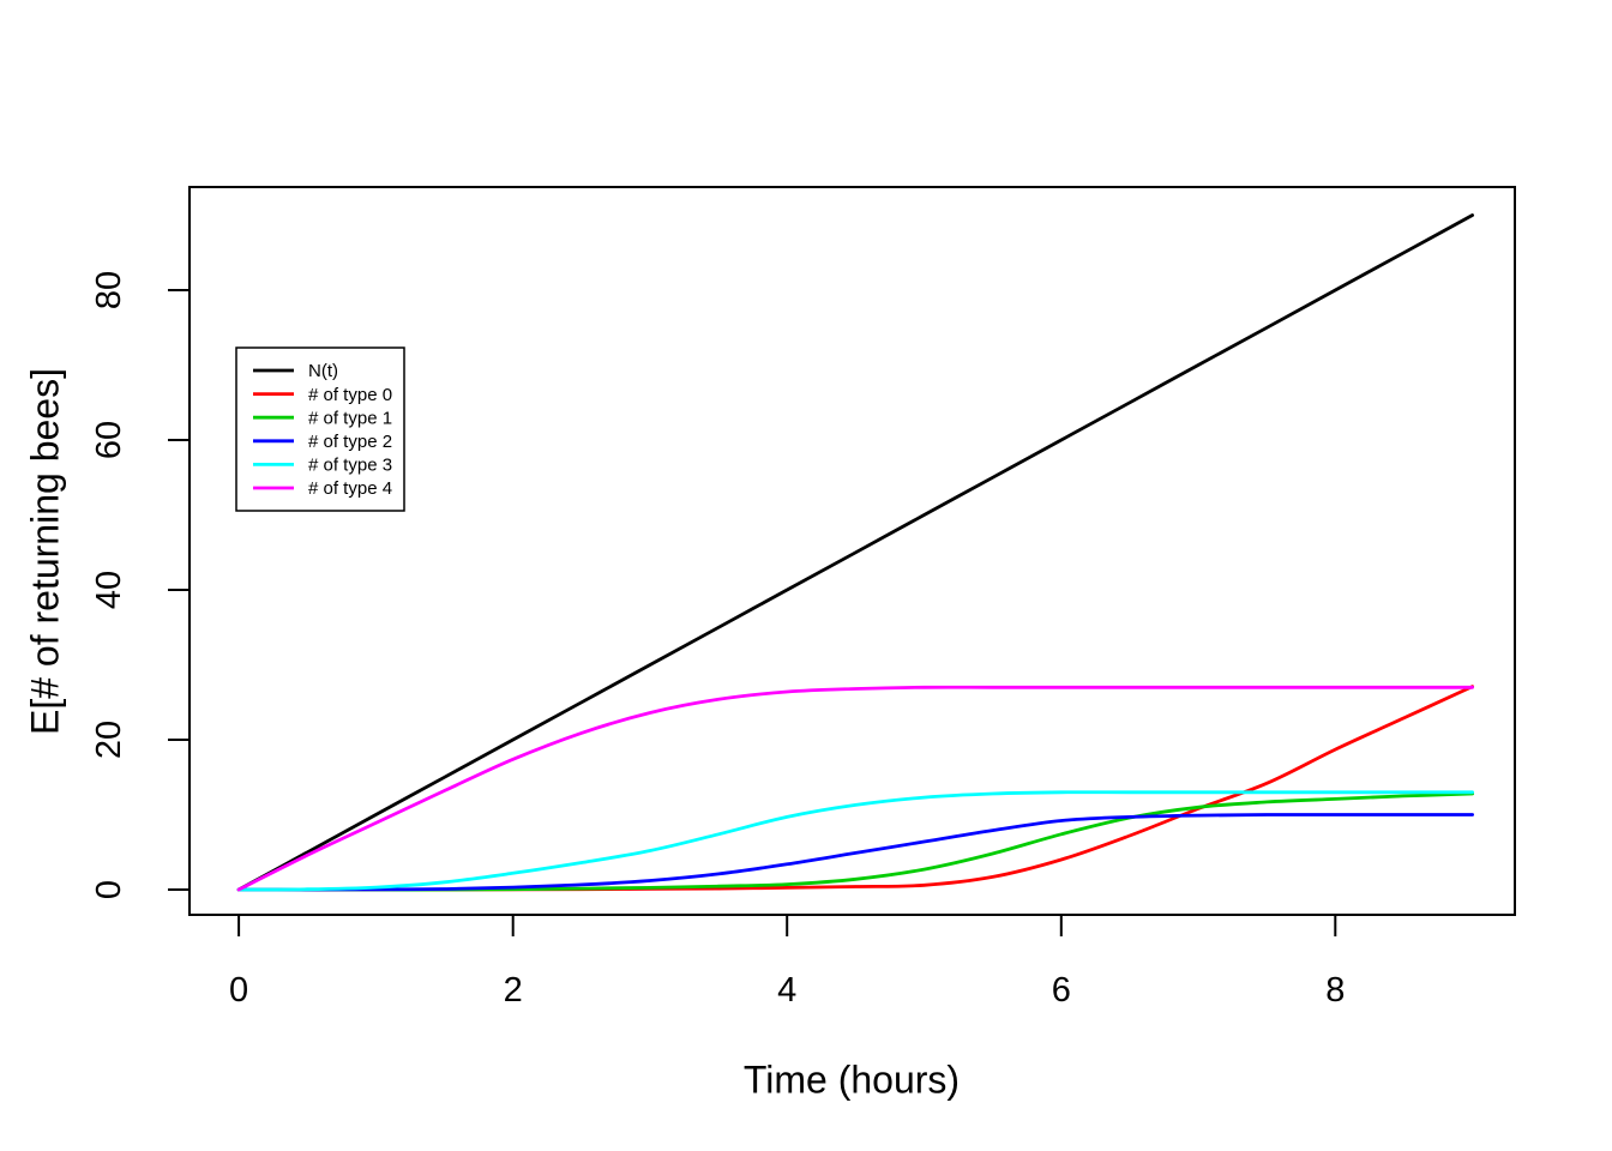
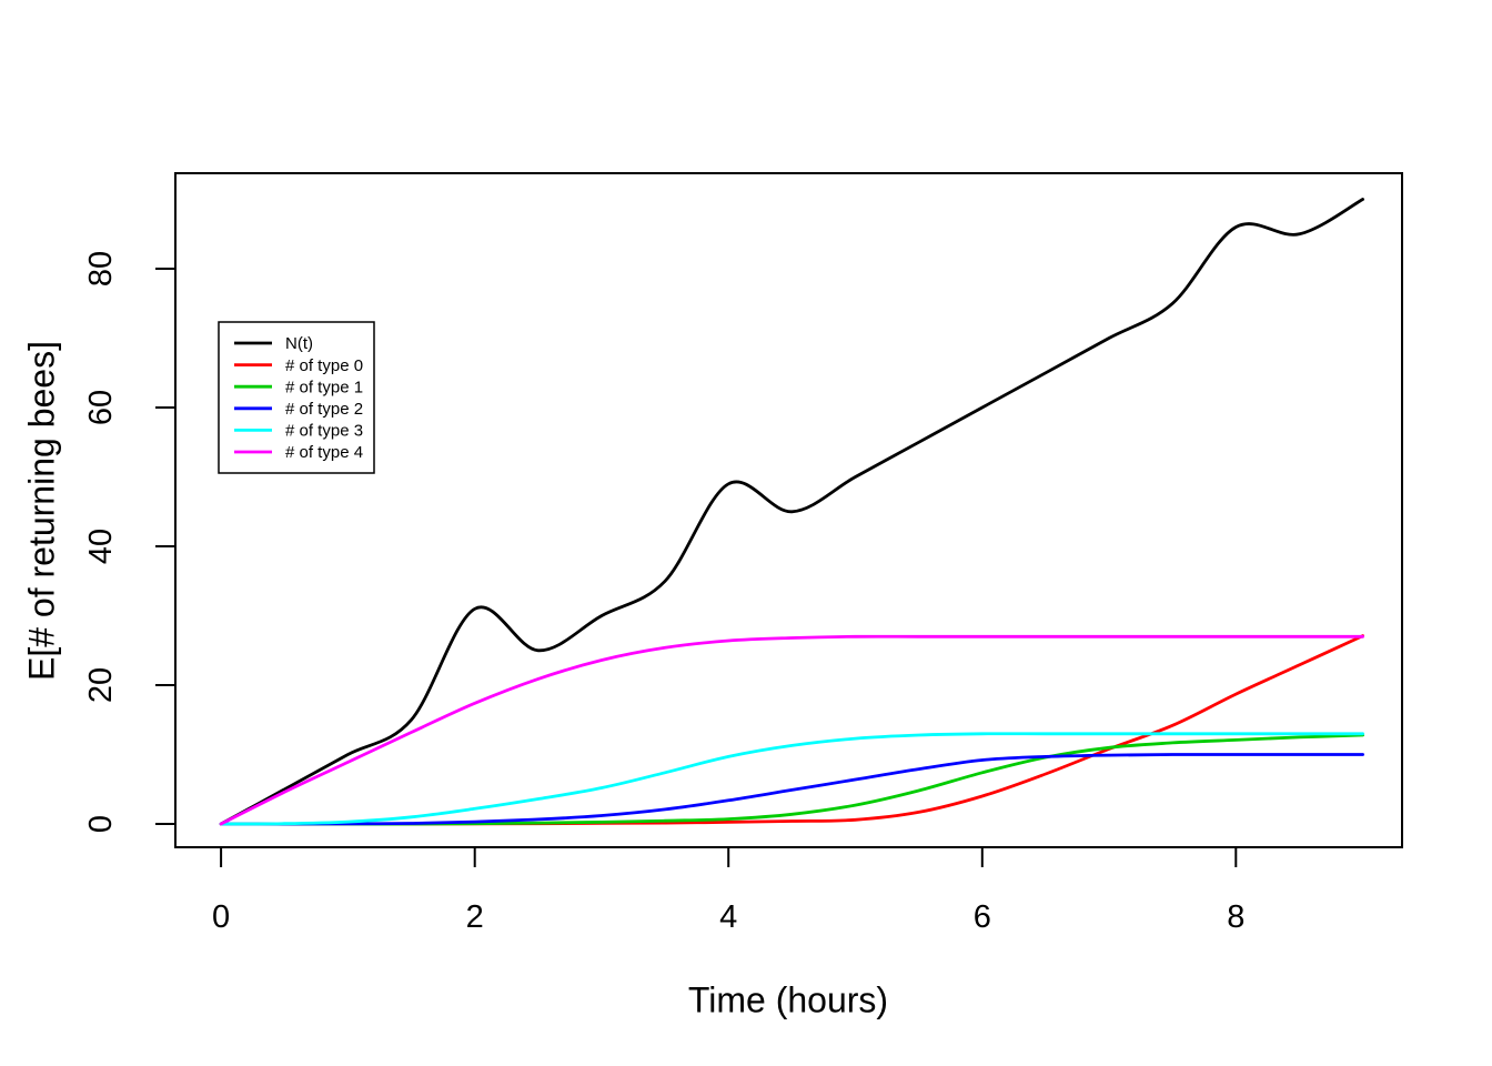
N(t)/2: 20 -> 31
N(t)/4: 40 -> 49
N(t)/8: 80 -> 86
